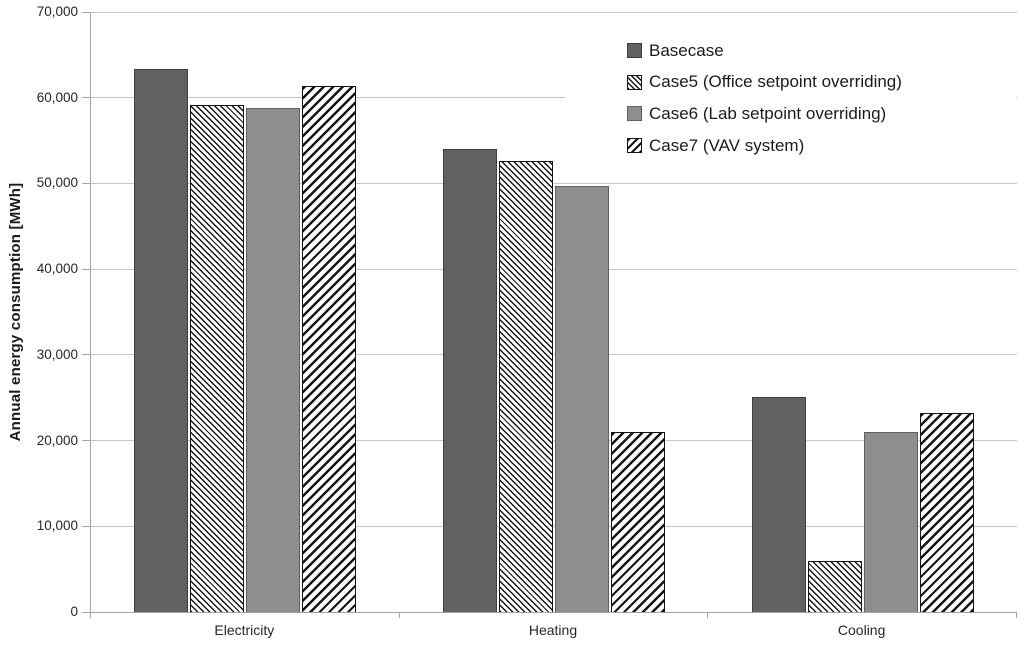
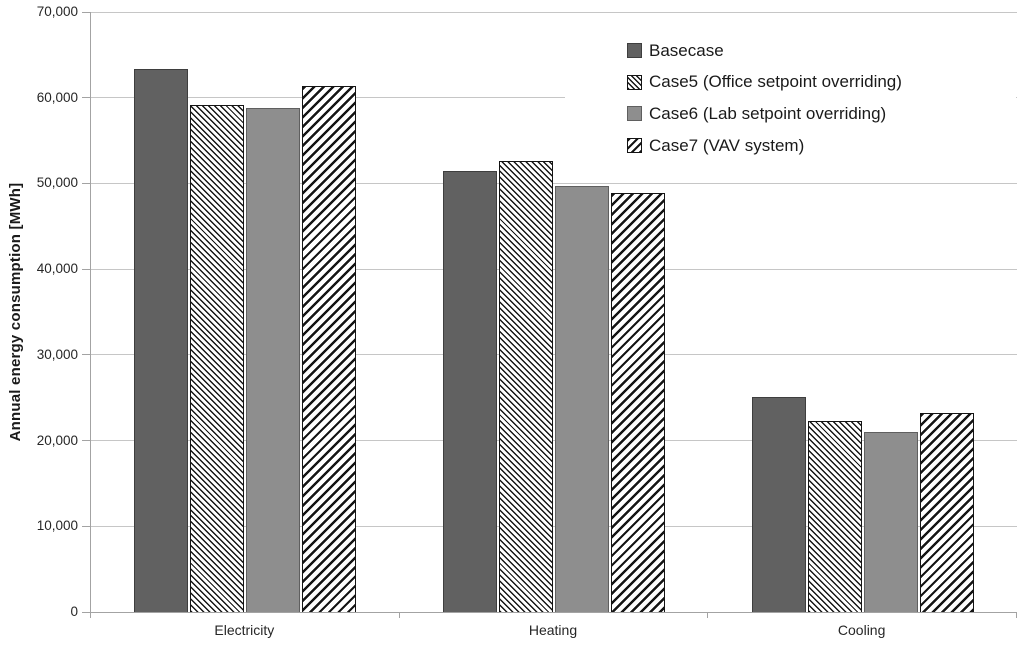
Basecase/Heating: 54000 -> 51000
Case7 (VAV system)/Heating: 21000 -> 49000
Case5 (Office setpoint overriding)/Cooling: 6000 -> 22000
